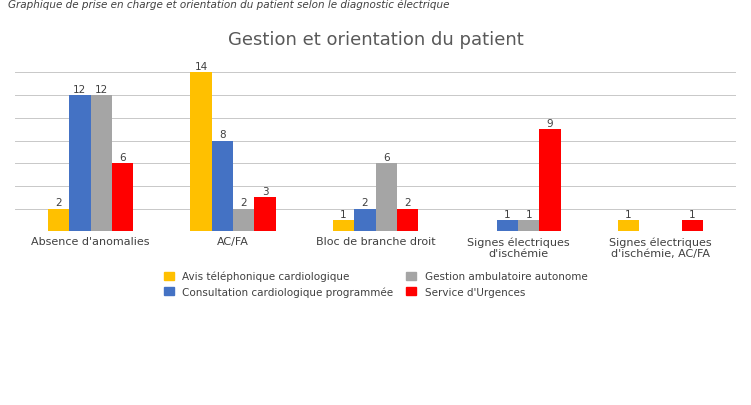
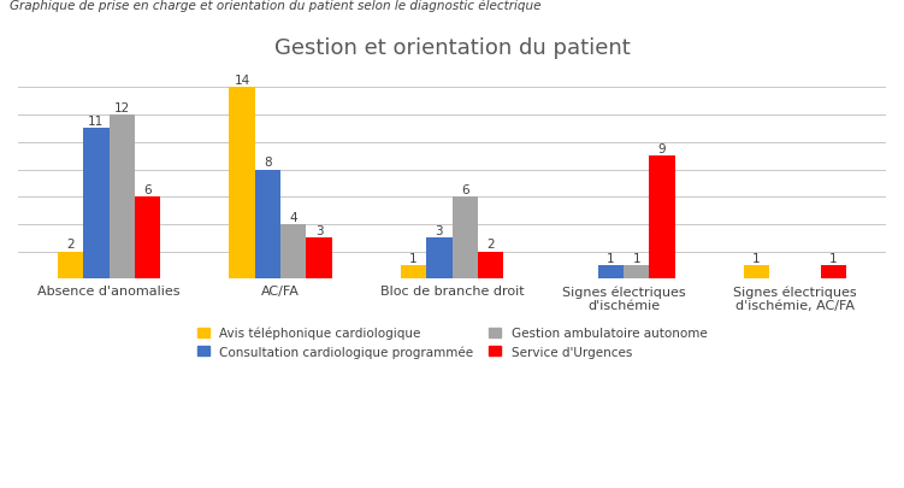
Consultation cardiologique programmée/Absence d'anomalies: 12 -> 11
Gestion ambulatoire autonome/AC/FA: 2 -> 4
Consultation cardiologique programmée/Bloc de branche droit: 2 -> 3
